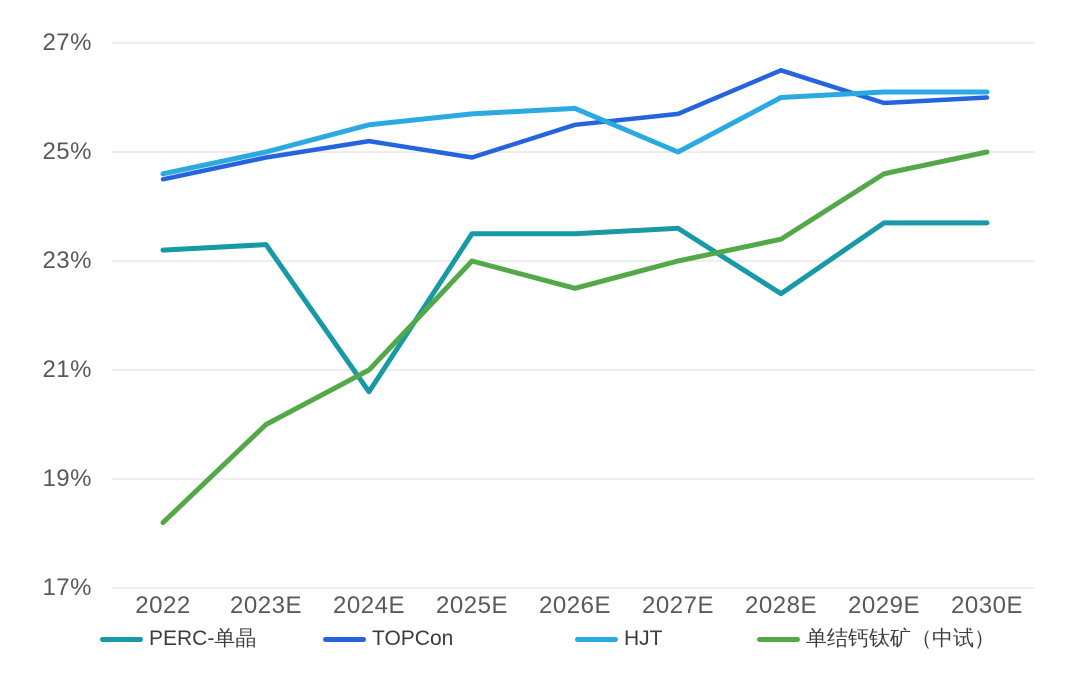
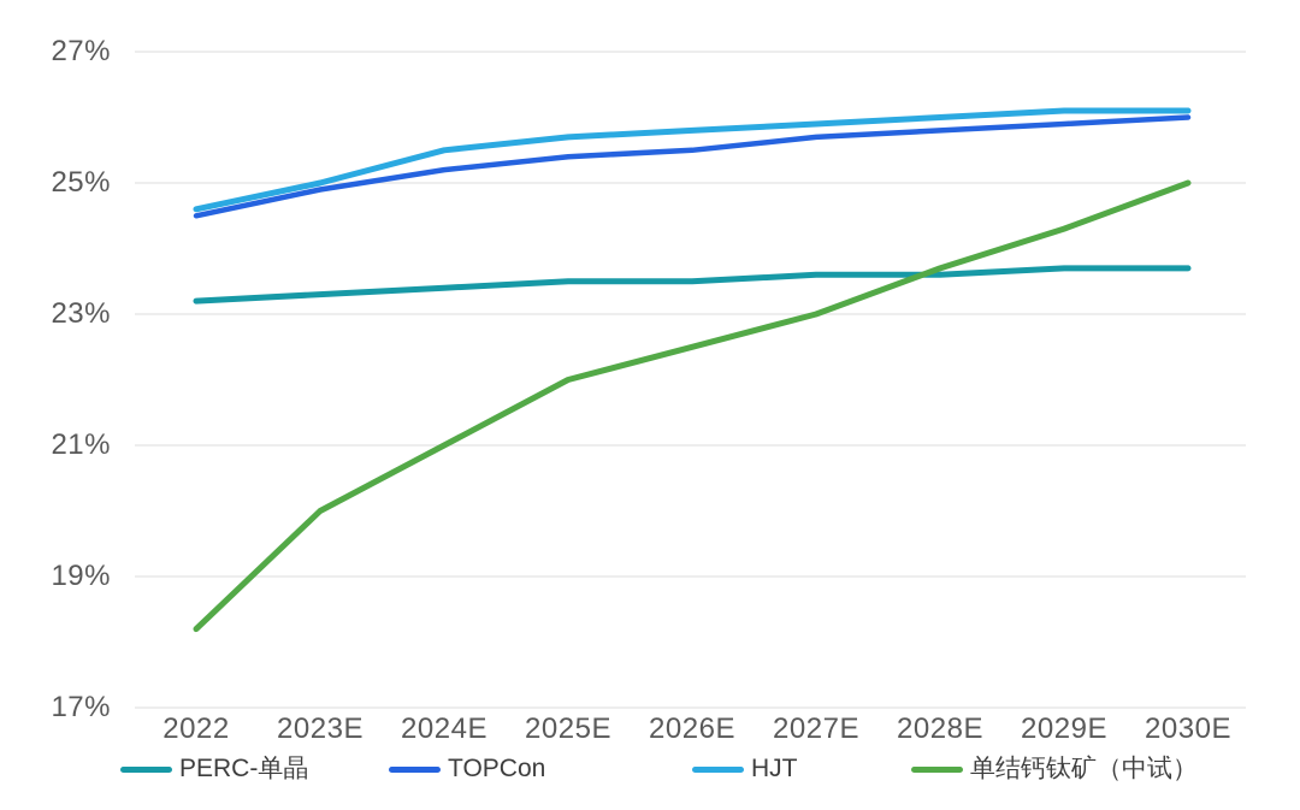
PERC-单晶/2024E: 20.6% -> 23.4%
TOPCon/2025E: 24.9% -> 25.4%
单结钙钛矿（中试）/2025E: 23.0% -> 22.0%
HJT/2027E: 25.0% -> 25.9%
PERC-单晶/2028E: 22.4% -> 23.6%
TOPCon/2028E: 26.5% -> 25.8%
单结钙钛矿（中试）/2028E: 23.4% -> 23.7%
单结钙钛矿（中试）/2029E: 24.6% -> 24.3%
